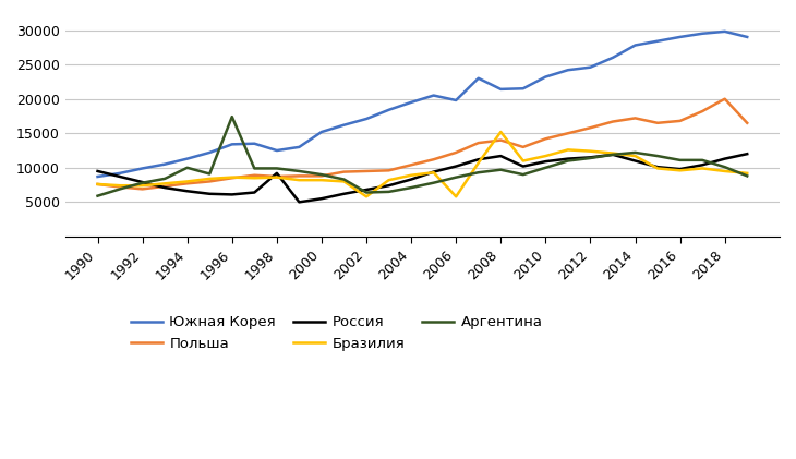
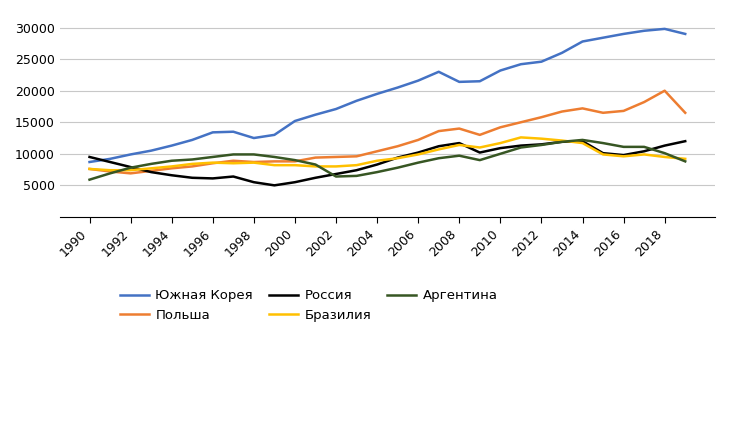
Аргентина/1994: 10000 -> 8900
Аргентина/1996: 17400 -> 9500
Россия/1998: 9200 -> 5500
Бразилия/2002: 5800 -> 8000
Южная Корея/2006: 19800 -> 21600
Бразилия/2006: 5800 -> 9900
Бразилия/2008: 15200 -> 11400
Россия/2014: 11000 -> 12000
